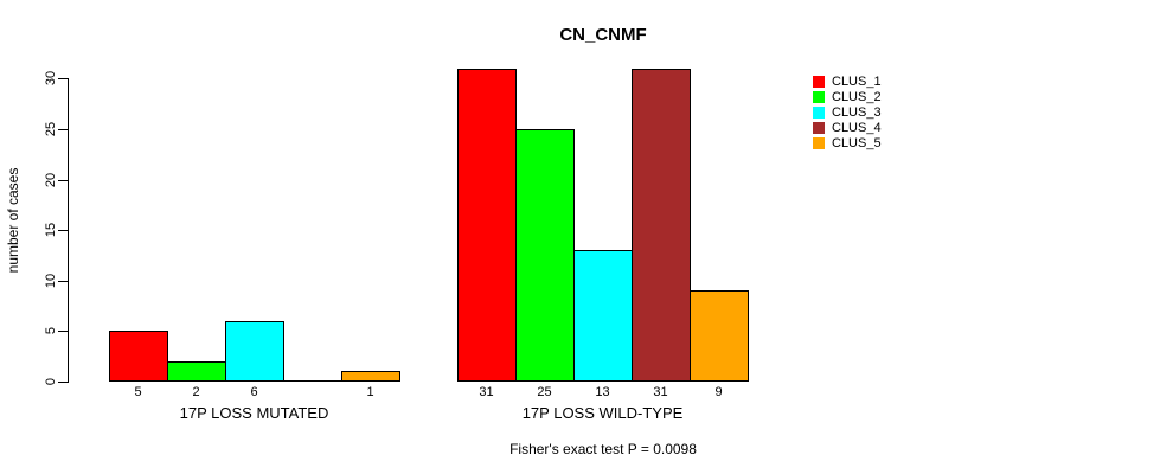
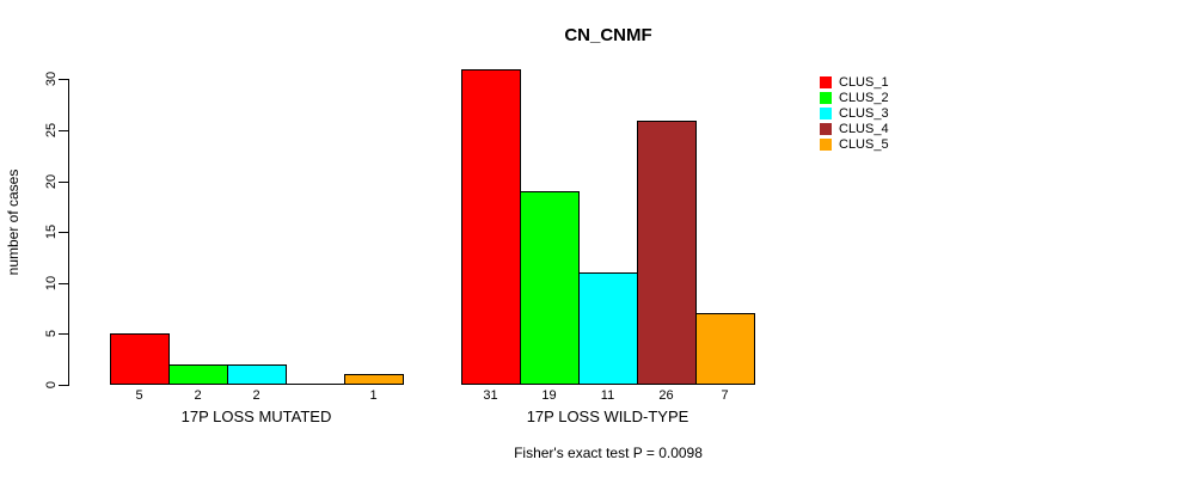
CLUS_3/17P LOSS MUTATED: 6 -> 2
CLUS_2/17P LOSS WILD-TYPE: 25 -> 19
CLUS_3/17P LOSS WILD-TYPE: 13 -> 11
CLUS_4/17P LOSS WILD-TYPE: 31 -> 26
CLUS_5/17P LOSS WILD-TYPE: 9 -> 7
